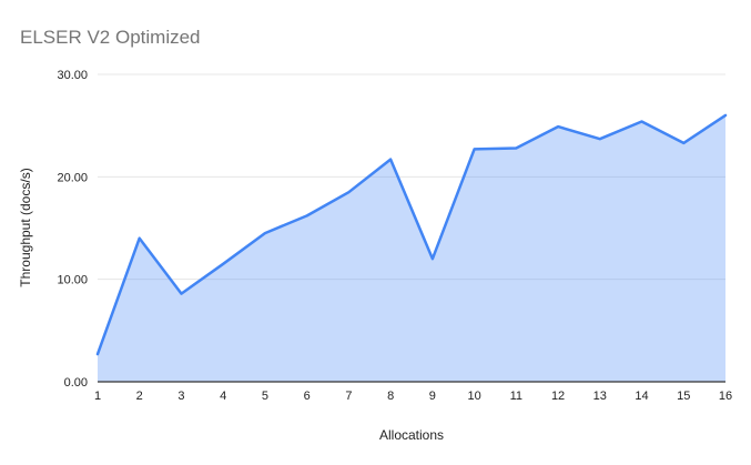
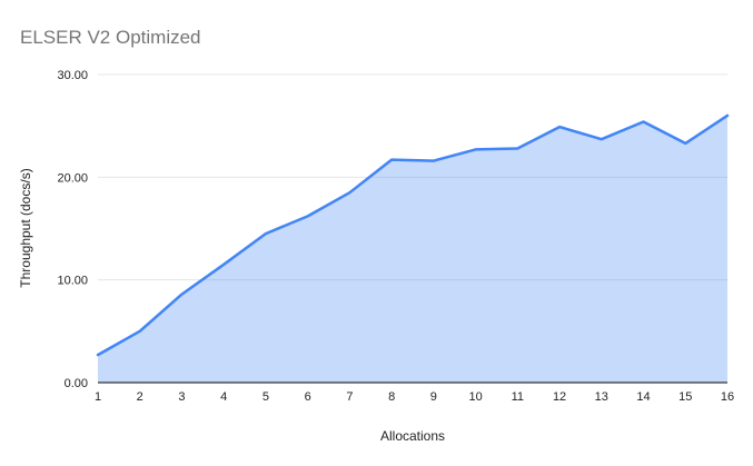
2: 14 -> 5
9: 12 -> 22
